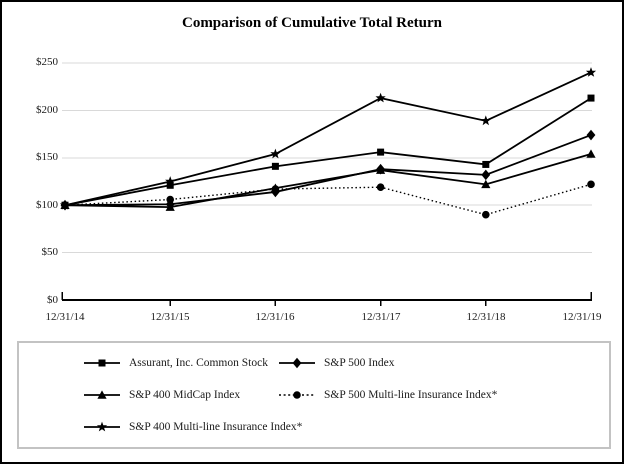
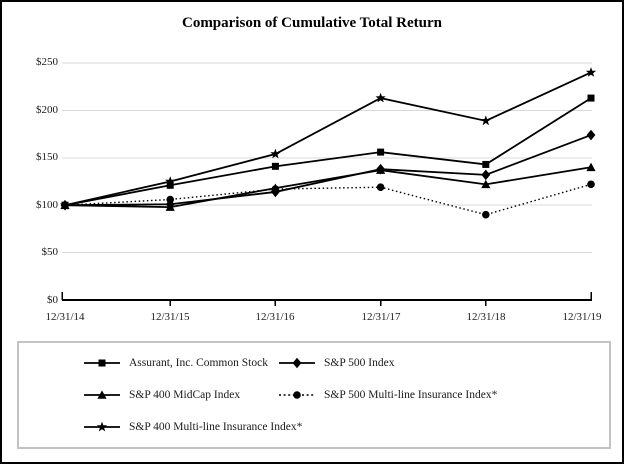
S&P 400 MidCap Index/12/31/19: $150 -> $140
